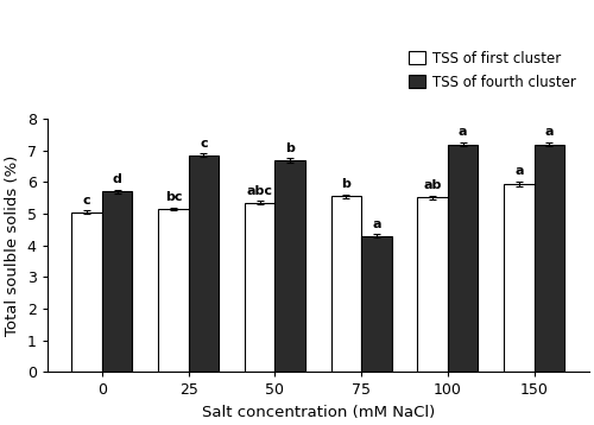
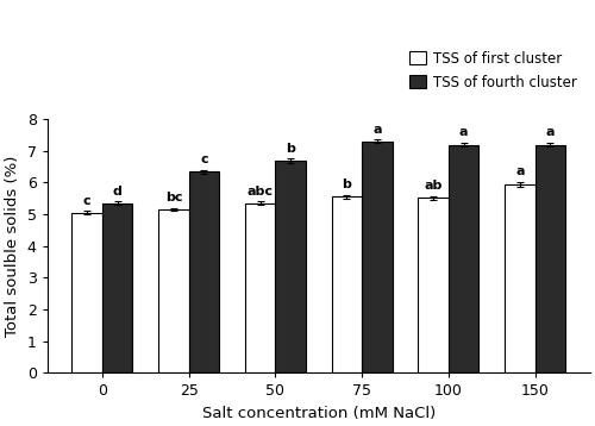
TSS of fourth cluster/0: 5.70 -> 5.35
TSS of fourth cluster/25: 6.85 -> 6.35
TSS of fourth cluster/75: 4.30 -> 7.30
